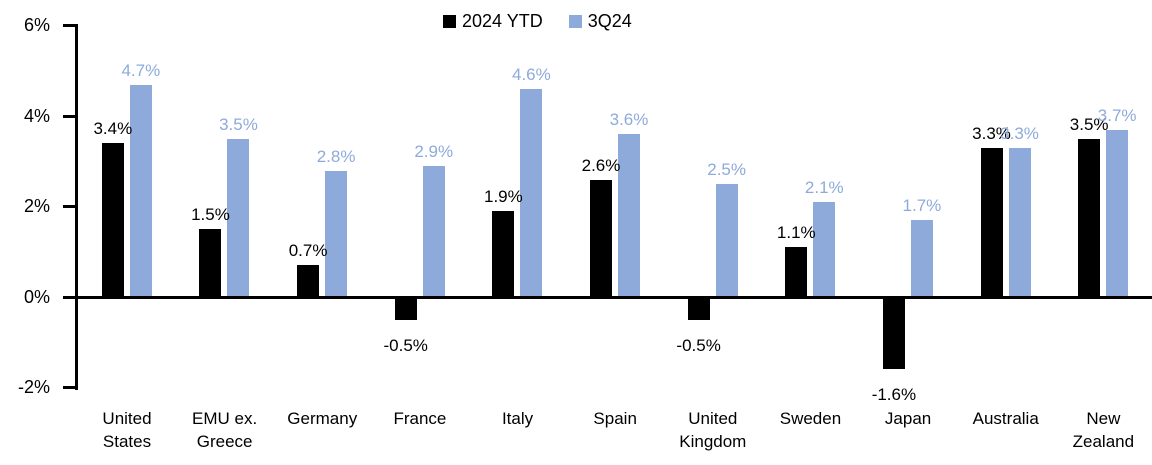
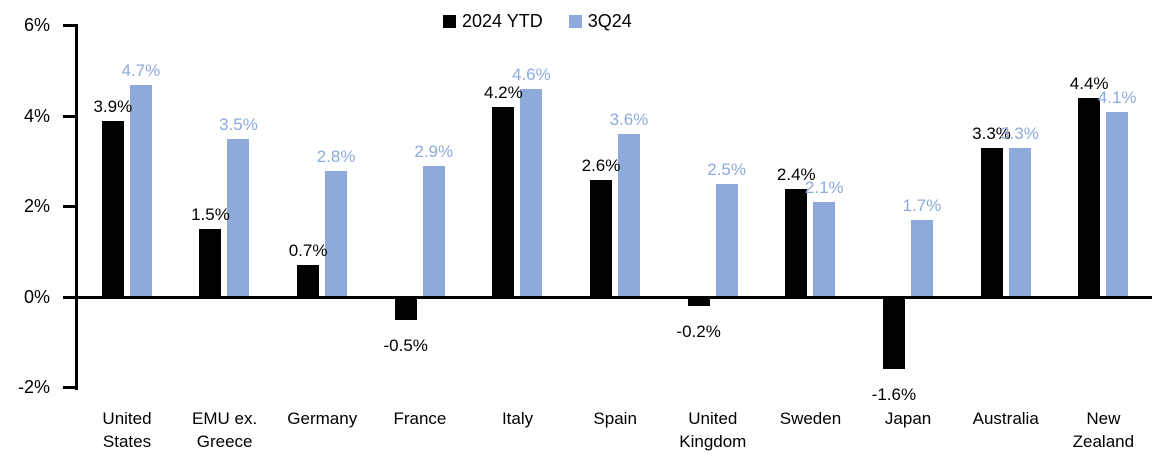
2024 YTD/United States: 3.4% -> 3.9%
2024 YTD/Italy: 1.9% -> 4.2%
2024 YTD/United Kingdom: -0.5% -> -0.2%
2024 YTD/Sweden: 1.1% -> 2.4%
2024 YTD/New Zealand: 3.5% -> 4.4%
3Q24/New Zealand: 3.7% -> 4.1%
